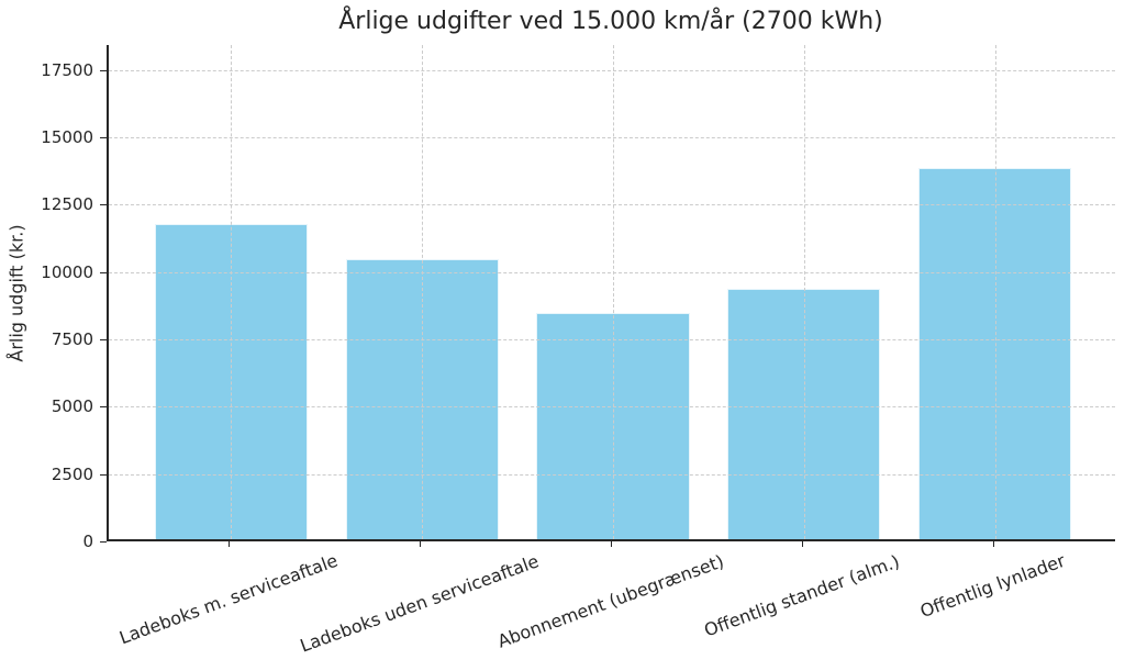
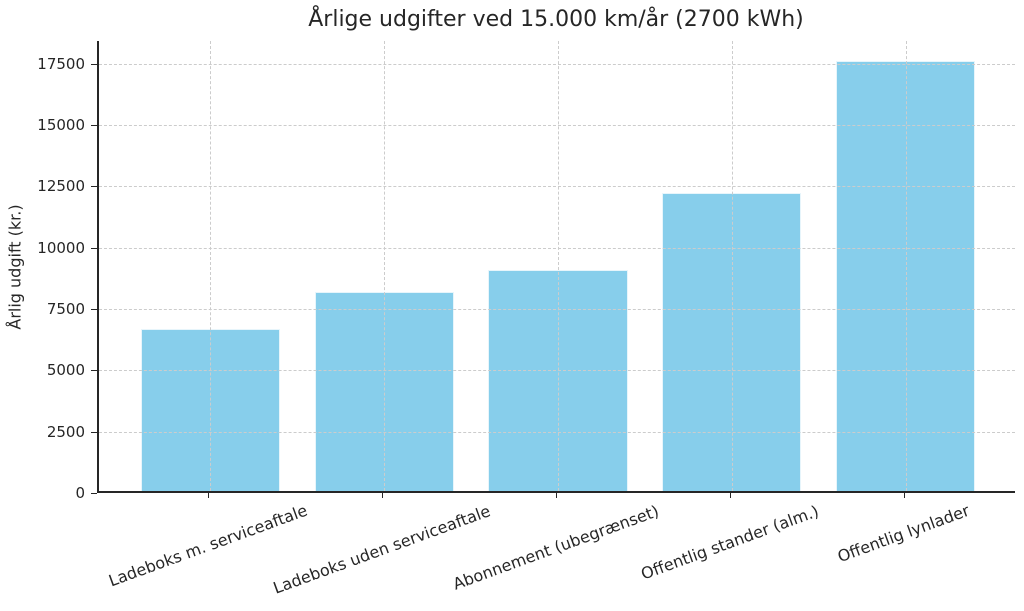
Ladeboks m. serviceaftale: 11700 -> 6600
Ladeboks uden serviceaftale: 10400 -> 8100
Abonnement (ubegrænset): 8400 -> 9000
Offentlig stander (alm.): 9300 -> 12200
Offentlig lynlader: 13800 -> 17600
